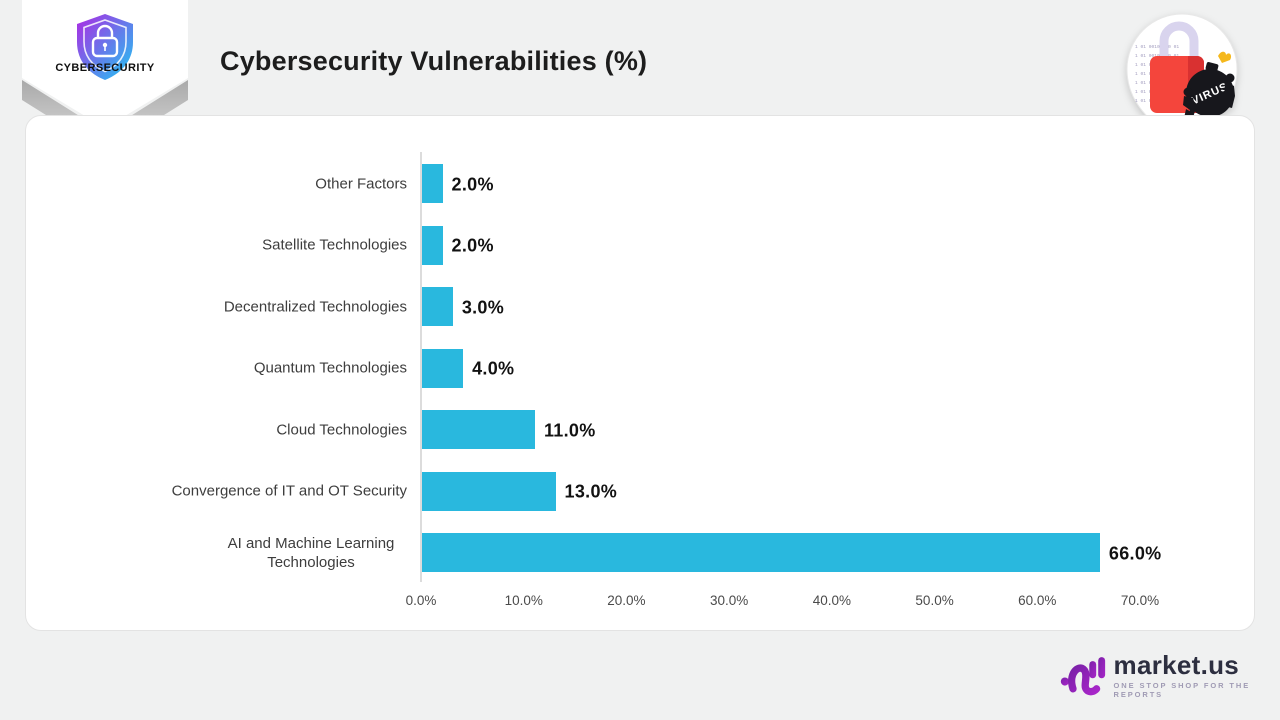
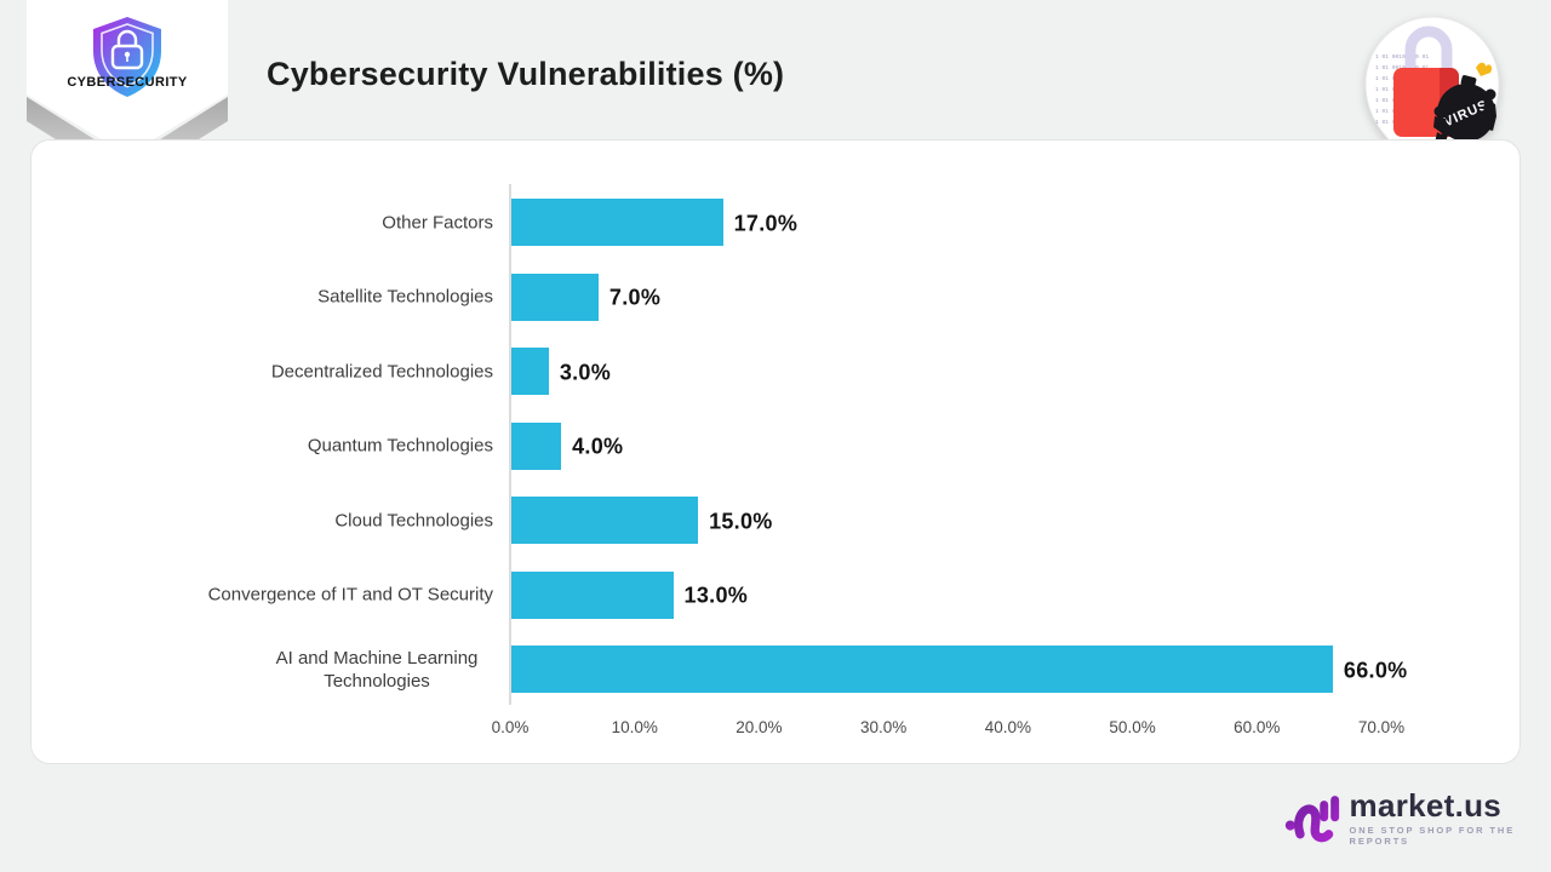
Other Factors: 2.0% -> 17.0%
Satellite Technologies: 2.0% -> 7.0%
Cloud Technologies: 11.0% -> 15.0%
